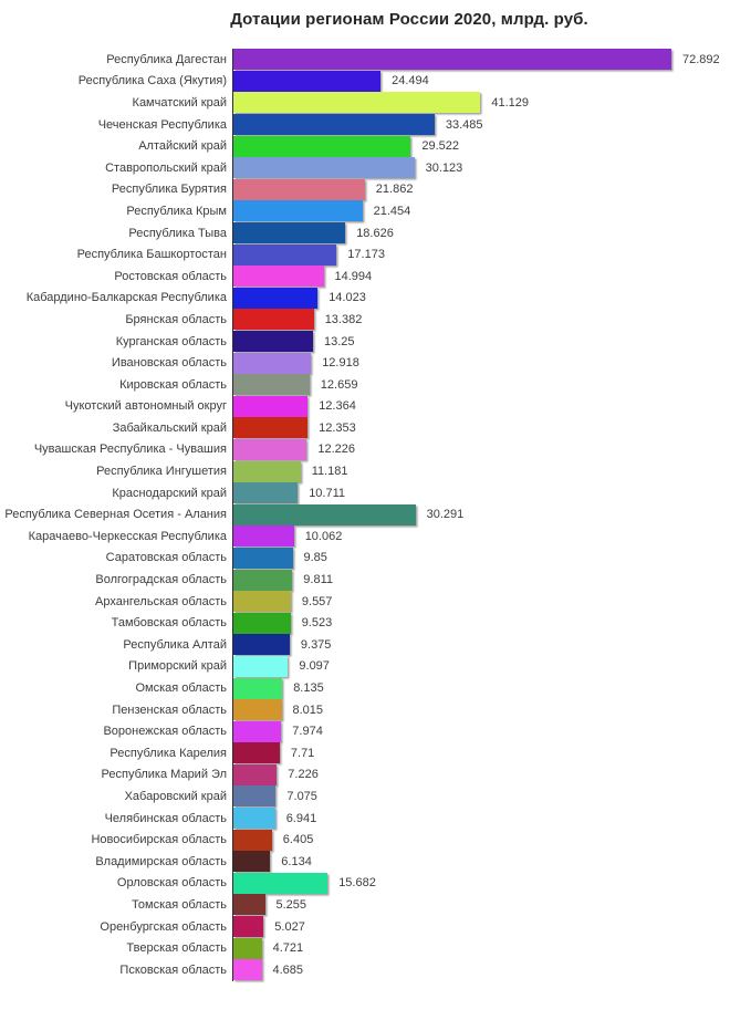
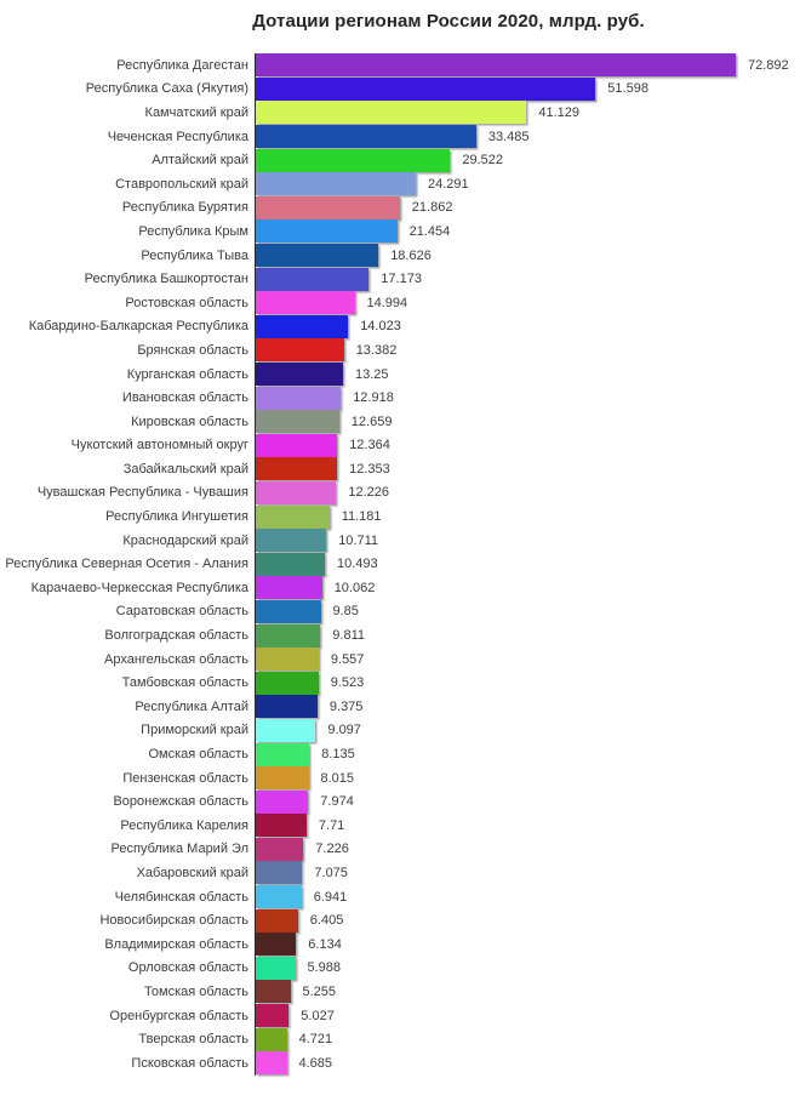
Республика Саха (Якутия): 24.494 -> 51.598
Ставропольский край: 30.123 -> 24.291
Республика Северная Осетия - Алания: 30.291 -> 10.493
Орловская область: 15.682 -> 5.988
